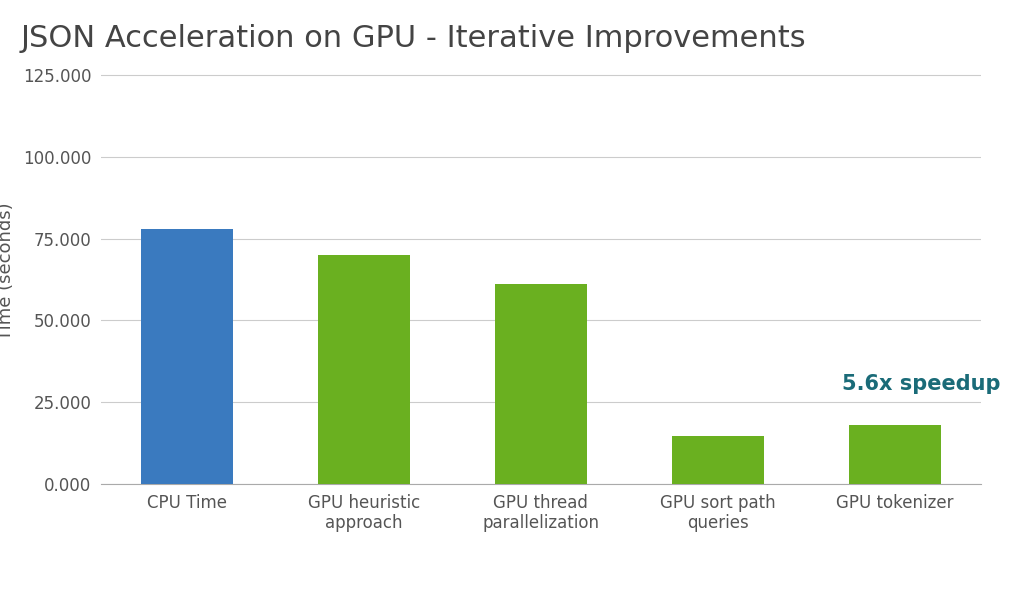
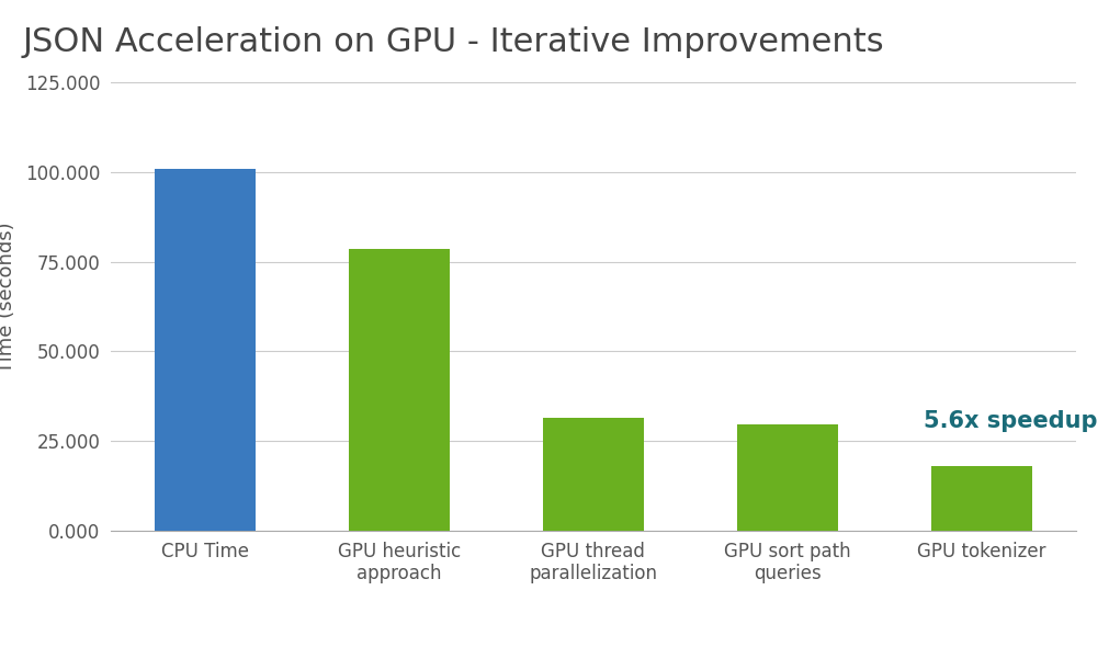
CPU Time: 78.0 -> 101.0
GPU heuristic approach: 70.0 -> 78.5
GPU thread parallelization: 61.0 -> 31.5
GPU sort path queries: 14.5 -> 29.5
